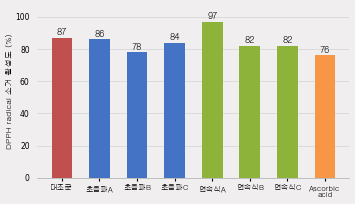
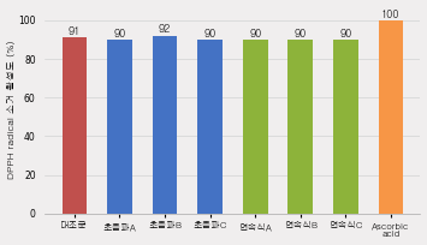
대조군: 87 -> 91
초음파A: 86 -> 90
초음파B: 78 -> 92
초음파C: 84 -> 90
연속식A: 97 -> 90
연속식B: 82 -> 90
연속식C: 82 -> 90
Ascorbic acid: 76 -> 100
